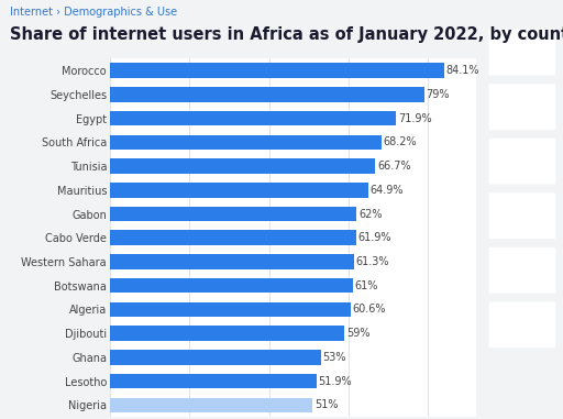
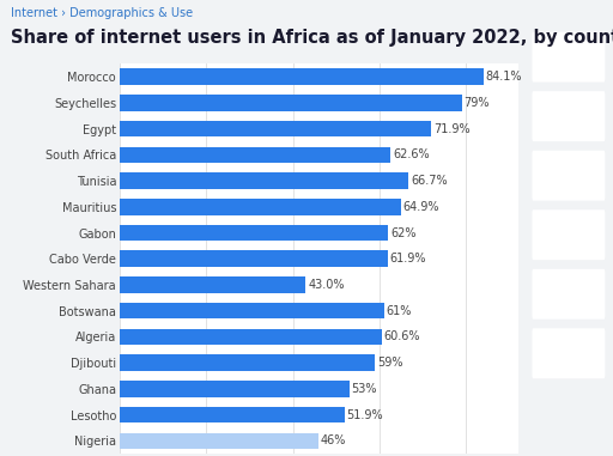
South Africa: 68.2% -> 62.6%
Western Sahara: 61.3% -> 43.0%
Nigeria: 51% -> 46%
